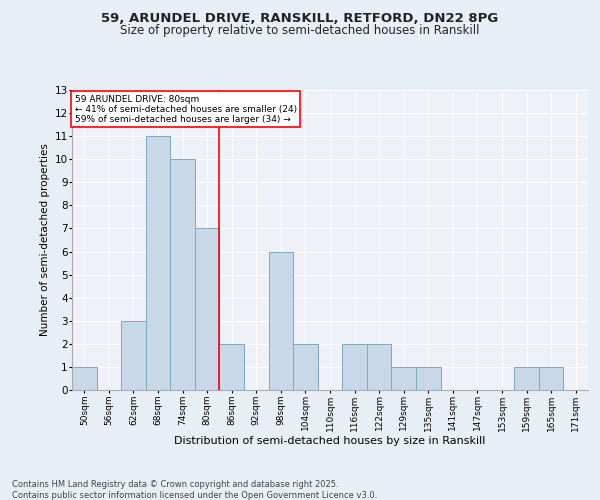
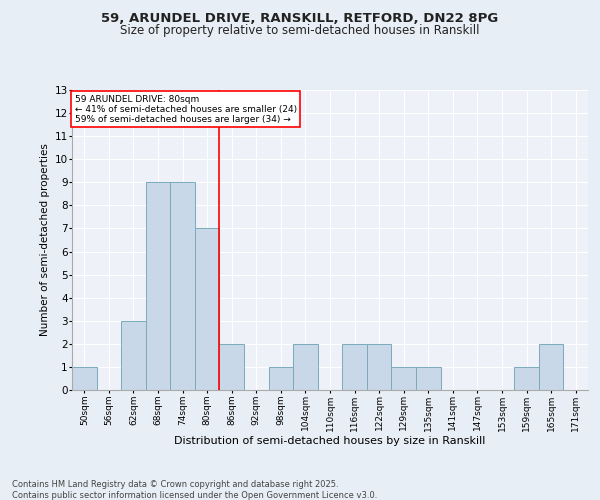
68sqm: 11 -> 9
74sqm: 10 -> 9
98sqm: 6 -> 1
165sqm: 1 -> 2
